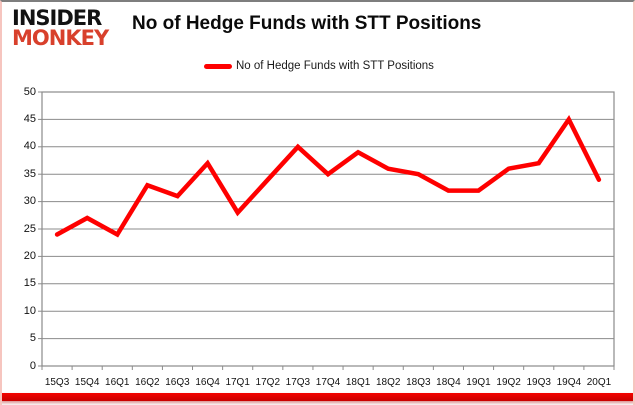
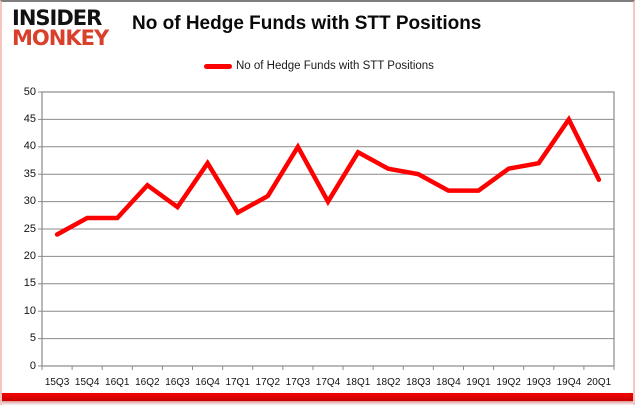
16Q1: 24 -> 27
16Q3: 31 -> 29
17Q2: 34 -> 31
17Q4: 35 -> 30
